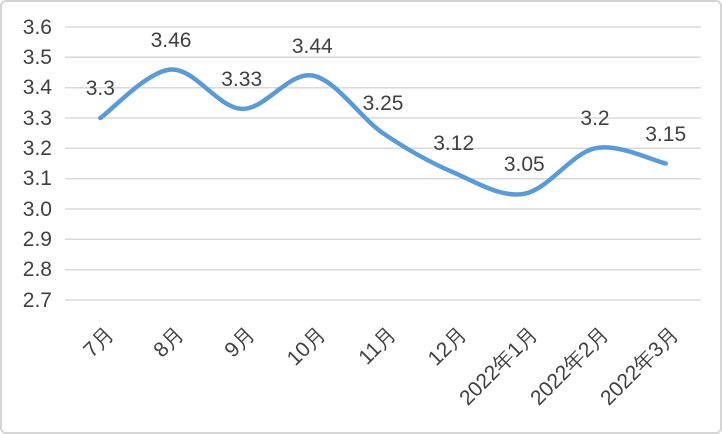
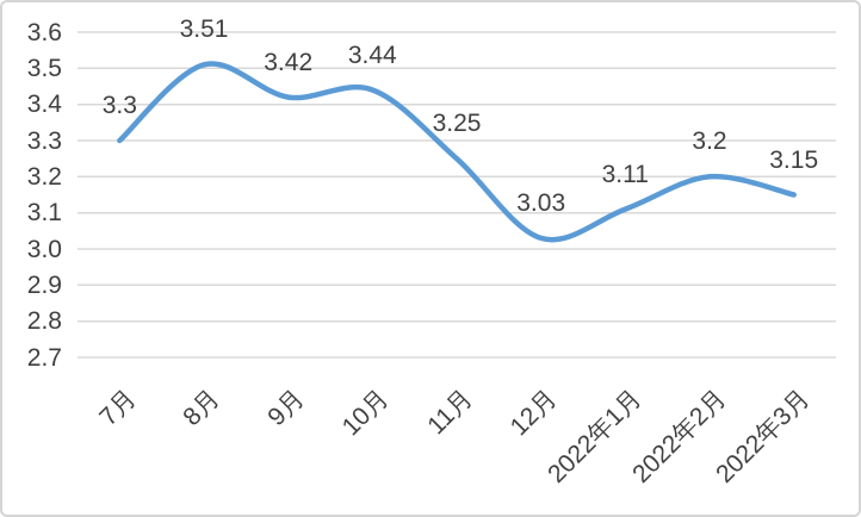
8月: 3.46 -> 3.51
9月: 3.33 -> 3.42
12月: 3.12 -> 3.03
2022年1月: 3.05 -> 3.11
